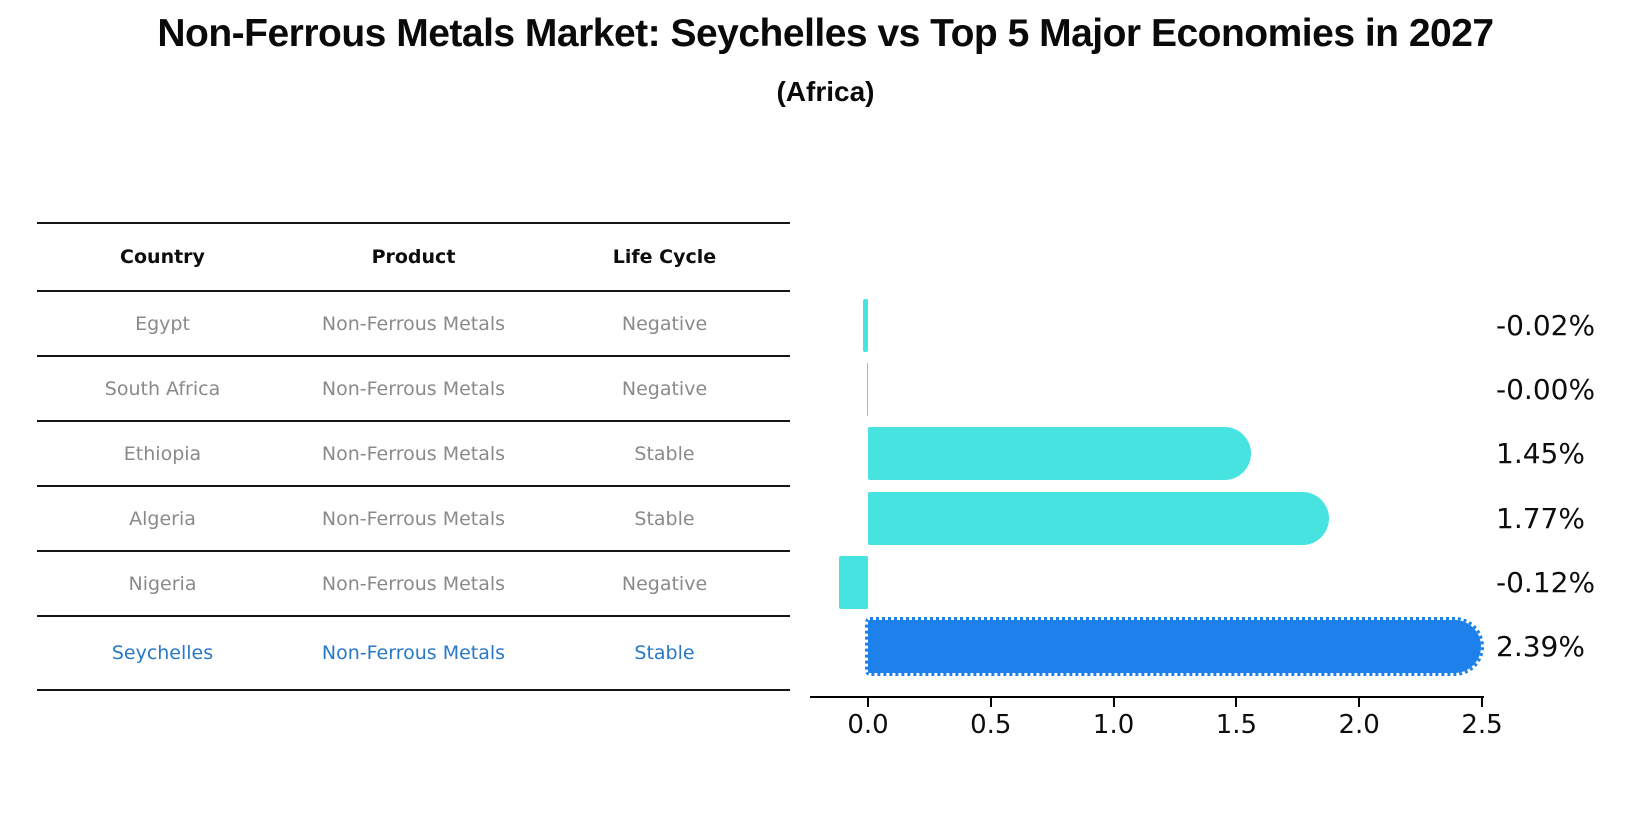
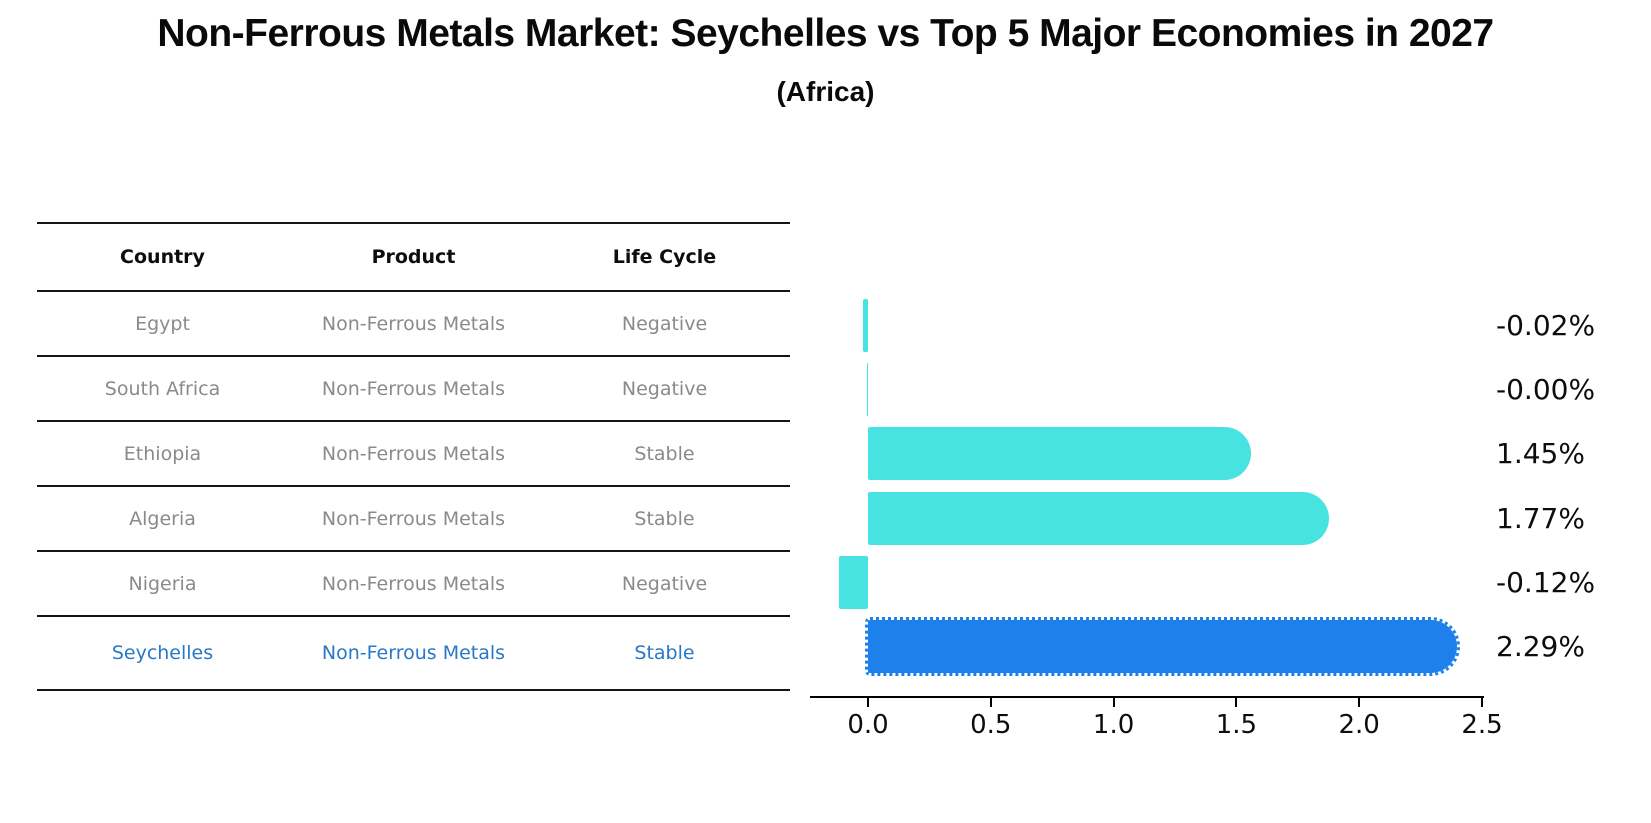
Seychelles: 2.39% -> 2.29%
